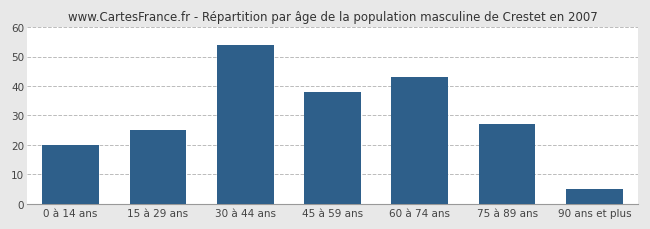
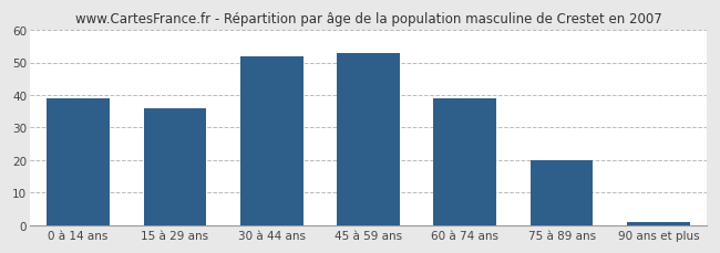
0 à 14 ans: 20 -> 39
15 à 29 ans: 25 -> 36
30 à 44 ans: 54 -> 52
45 à 59 ans: 38 -> 53
60 à 74 ans: 43 -> 39
75 à 89 ans: 27 -> 20
90 ans et plus: 5 -> 1
